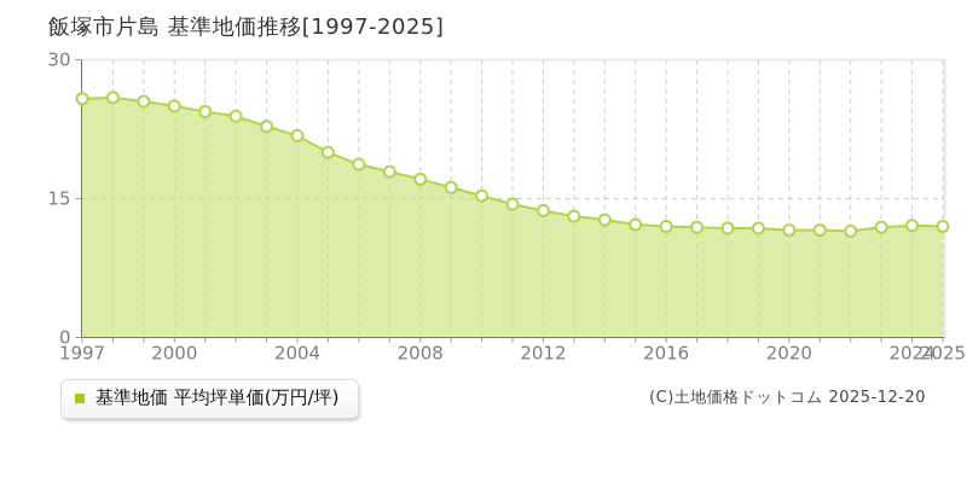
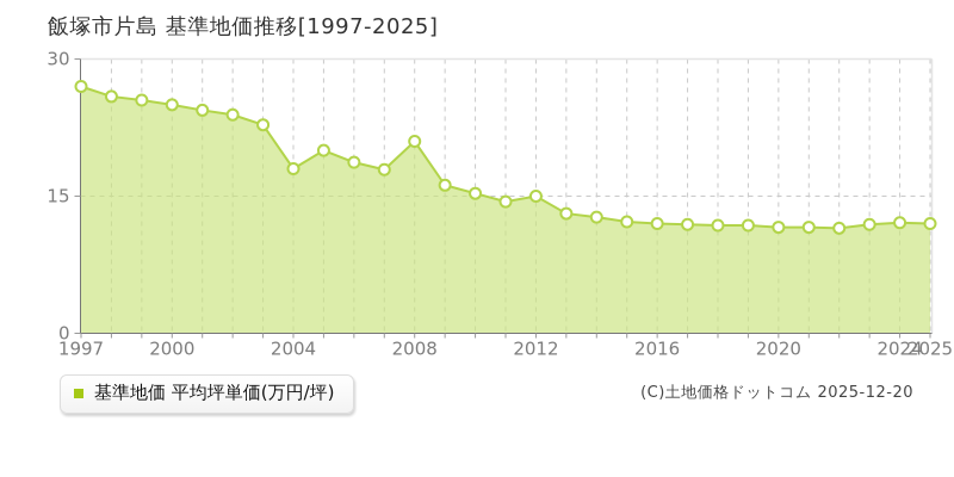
1997: 26 -> 27
2004: 22 -> 18
2008: 17 -> 21
2012: 14 -> 15
